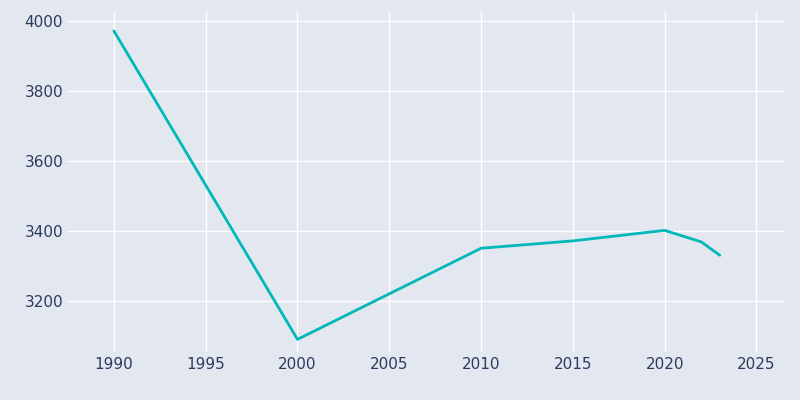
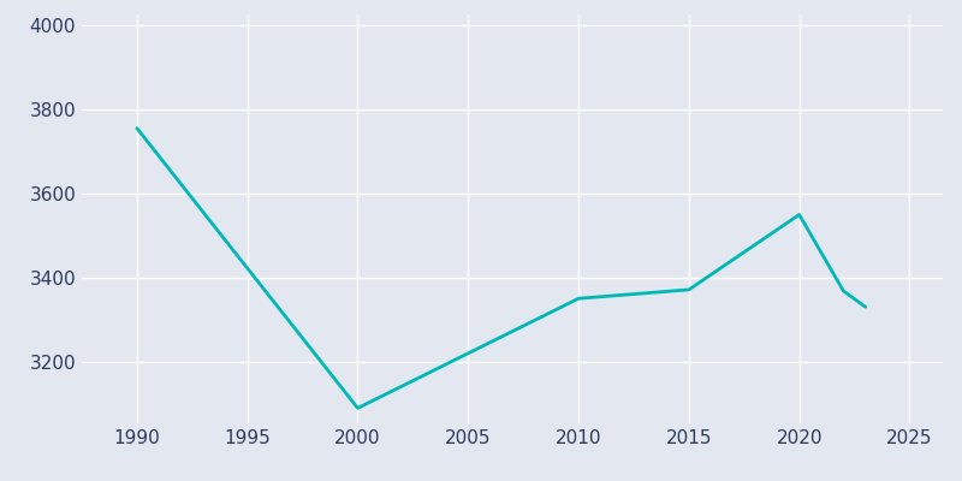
1990: 3971 -> 3755
2020: 3402 -> 3550
